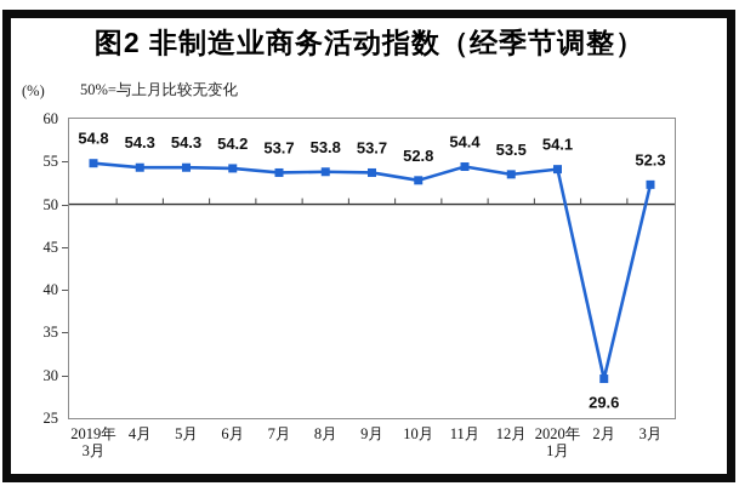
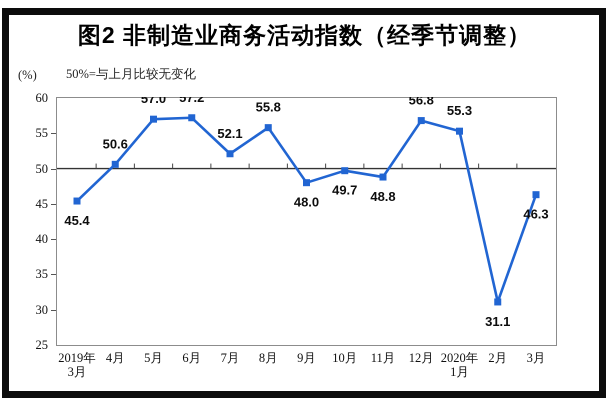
2019年 3月: 54.8 -> 45.4
4月: 54.3 -> 50.6
5月: 54.3 -> 57.0
6月: 54.2 -> 57.2
7月: 53.7 -> 52.1
8月: 53.8 -> 55.8
9月: 53.7 -> 48.0
10月: 52.8 -> 49.7
11月: 54.4 -> 48.8
12月: 53.5 -> 56.8
2020年 1月: 54.1 -> 55.3
2月: 29.6 -> 31.1
3月: 52.3 -> 46.3
